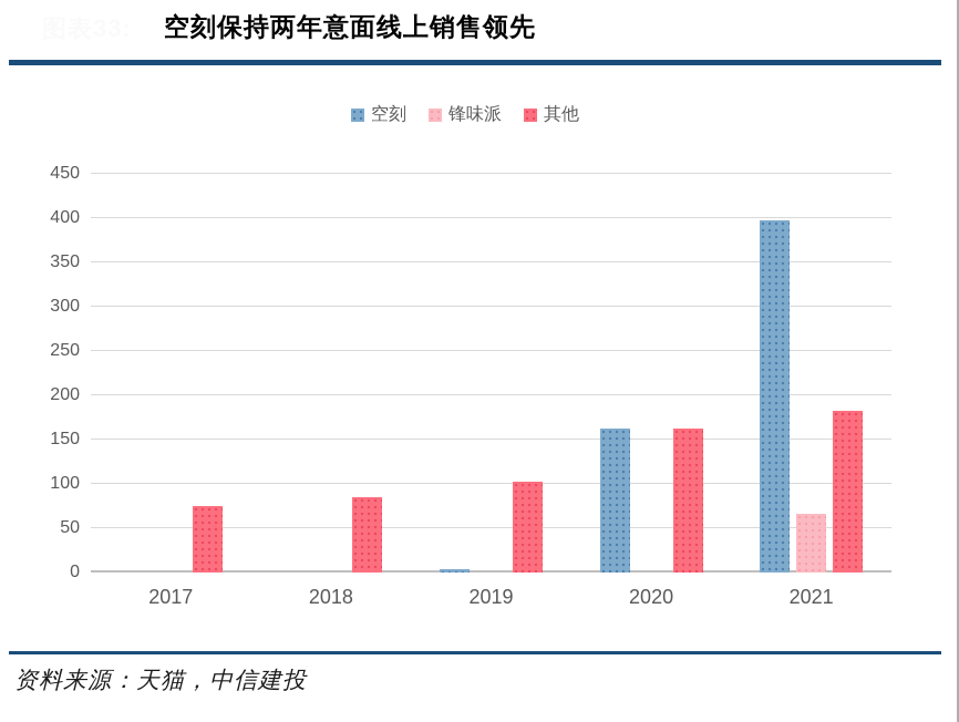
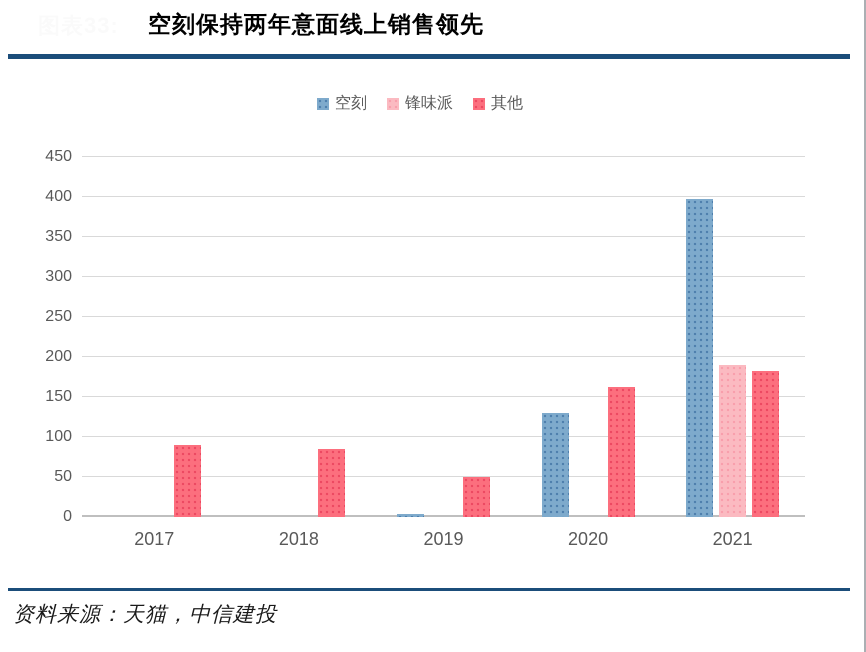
其他/2017: 80 -> 90
其他/2019: 100 -> 50
空刻/2020: 160 -> 130
锋味派/2021: 70 -> 190
